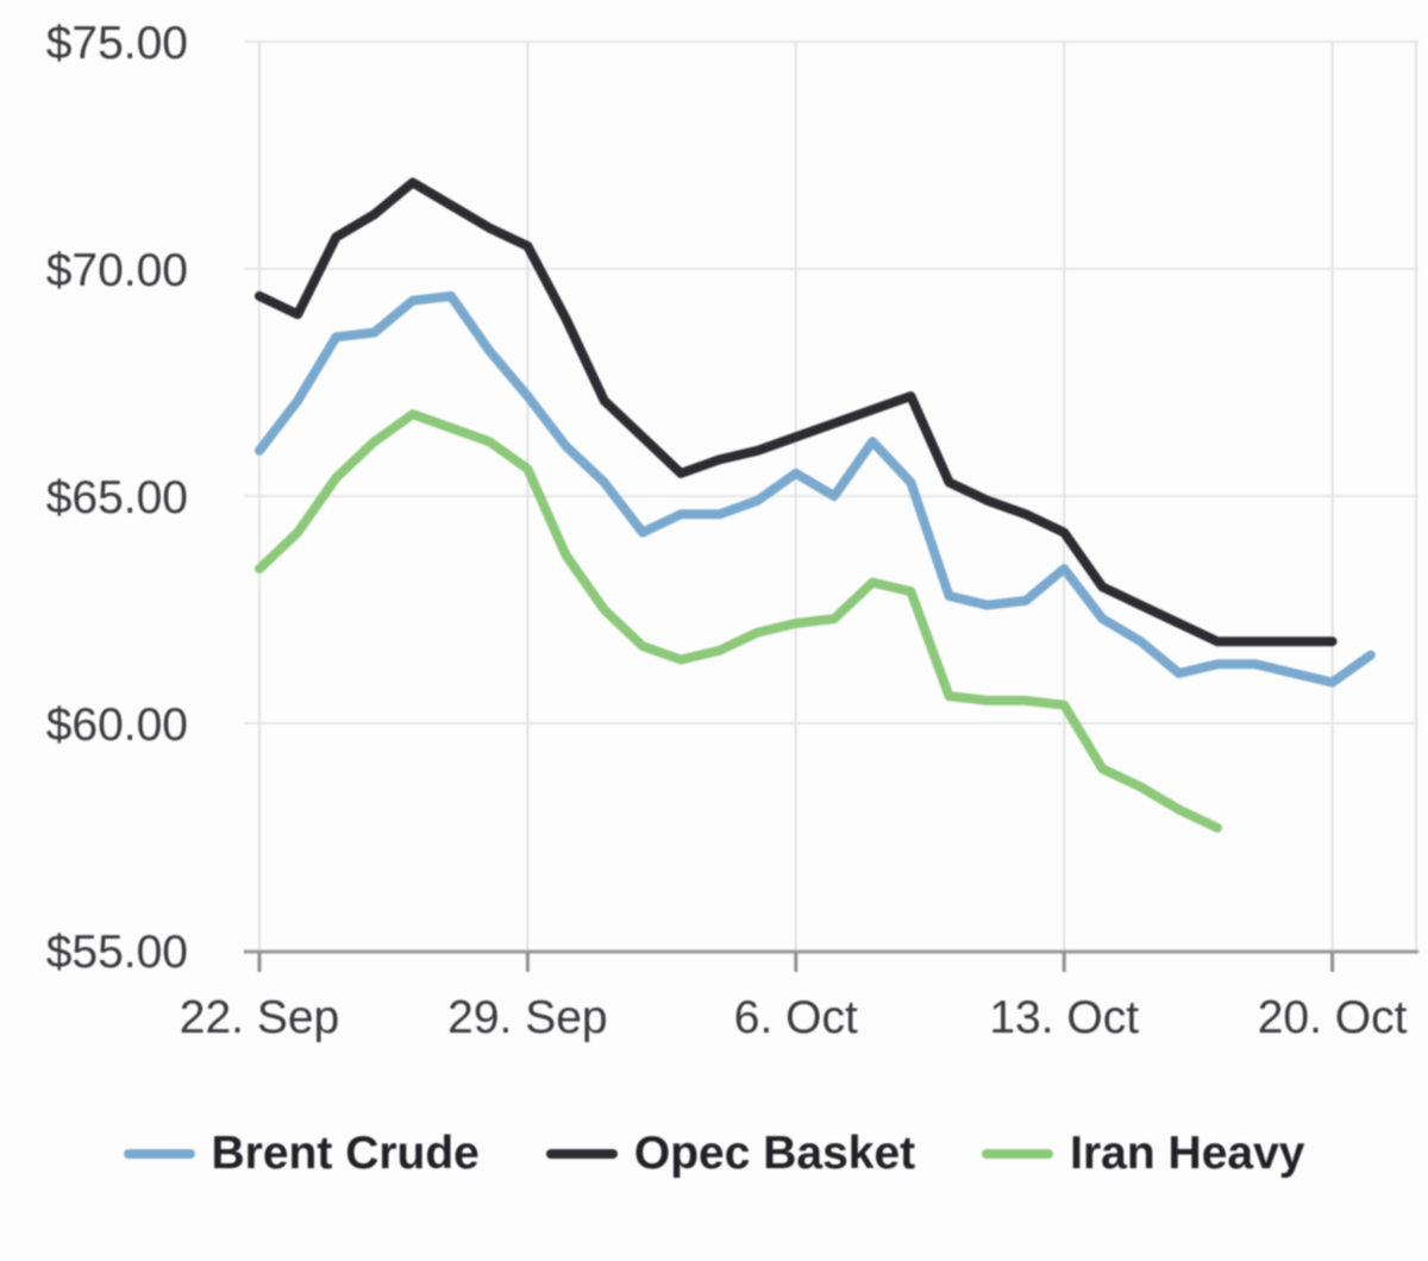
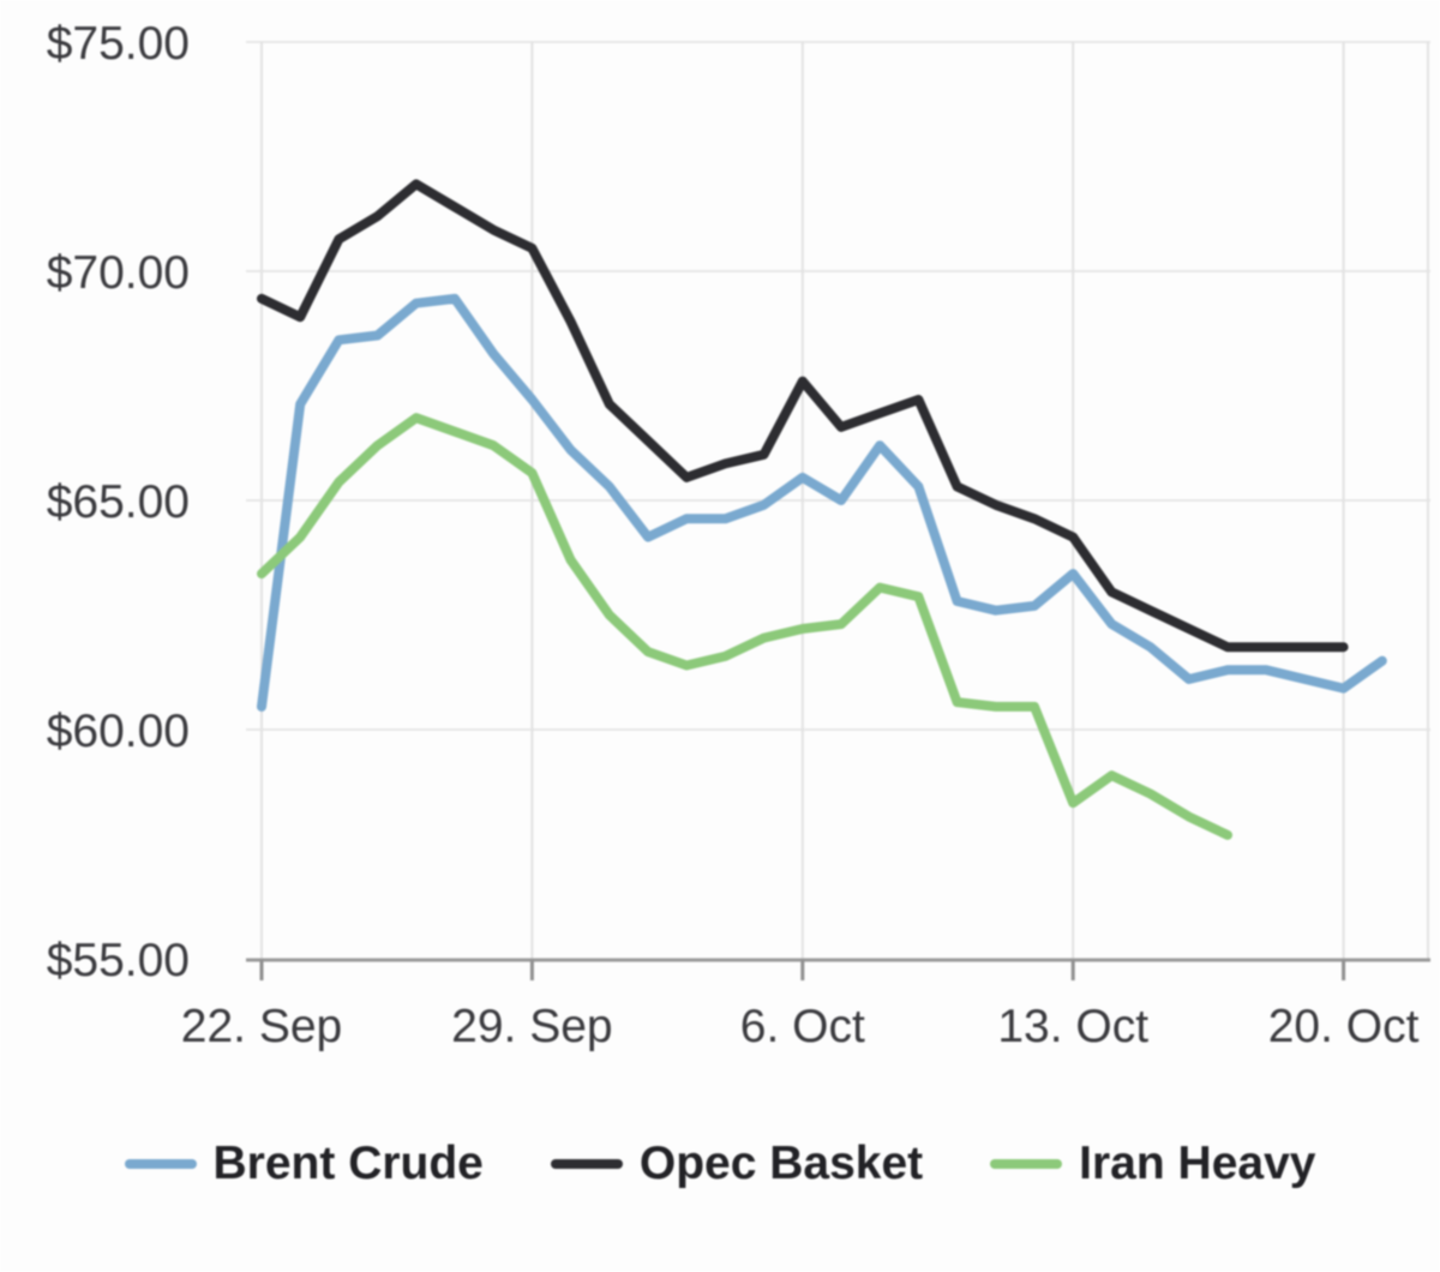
Brent Crude/22. Sep: $66.0 -> $60.5
Opec Basket/6. Oct: $66.3 -> $67.6
Iran Heavy/13. Oct: $60.4 -> $58.4
